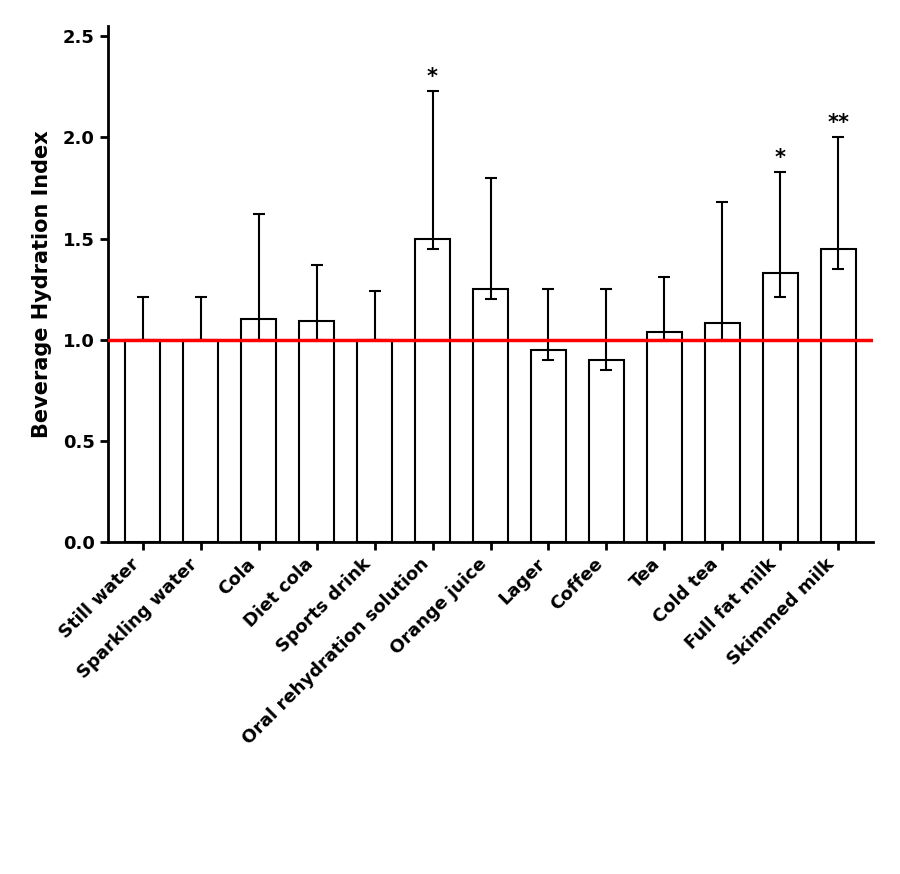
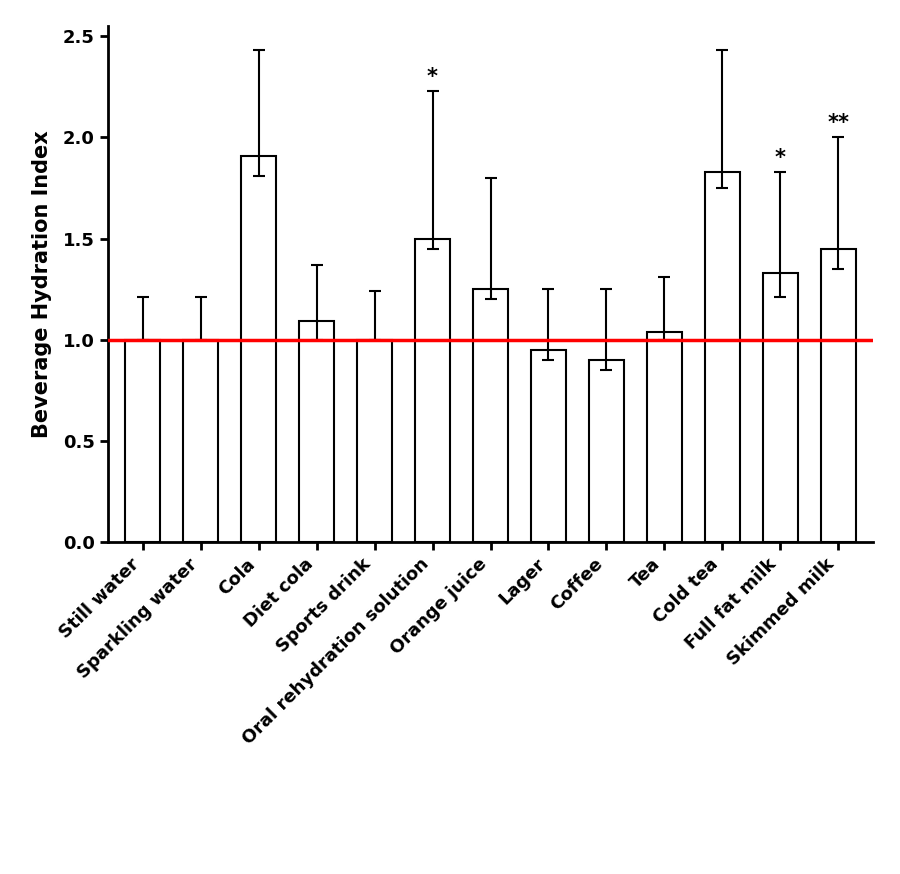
Cola: 1.10 -> 1.91
Cold tea: 1.08 -> 1.83
